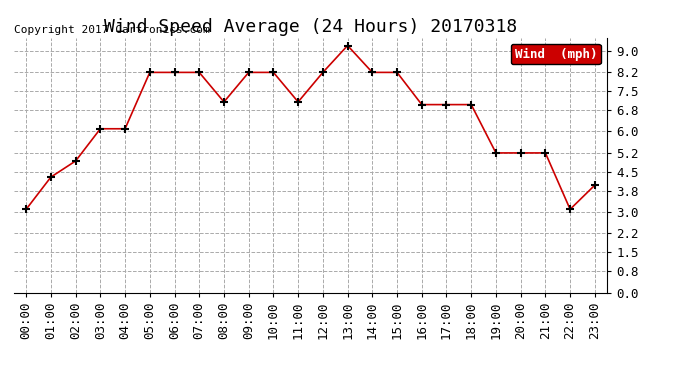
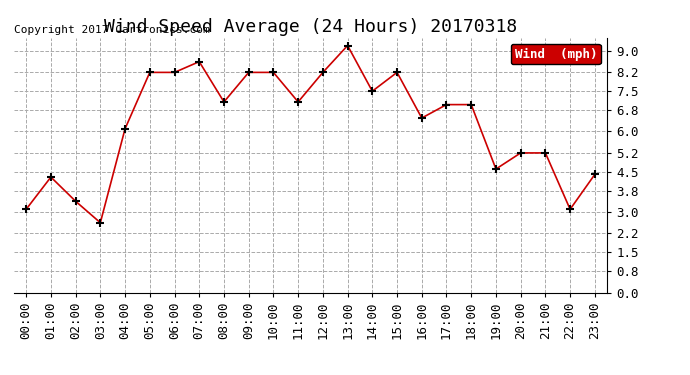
02:00: 4.9 -> 3.4
03:00: 6.1 -> 2.6
07:00: 8.2 -> 8.6
14:00: 8.2 -> 7.5
16:00: 7.0 -> 6.5
19:00: 5.2 -> 4.6
23:00: 4.0 -> 4.4
